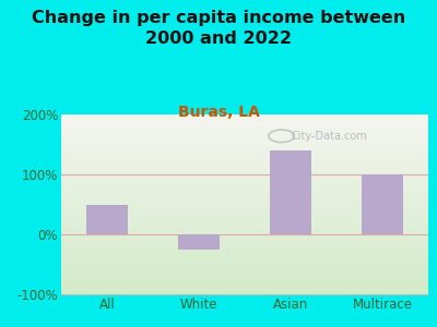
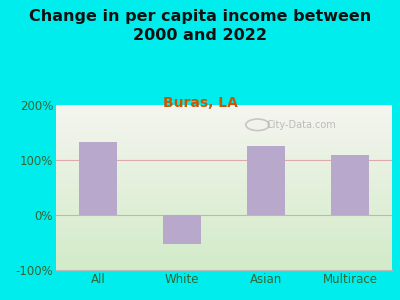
All: 50% -> 132%
White: -25% -> -52%
Asian: 140% -> 126%
Multirace: 100% -> 110%
